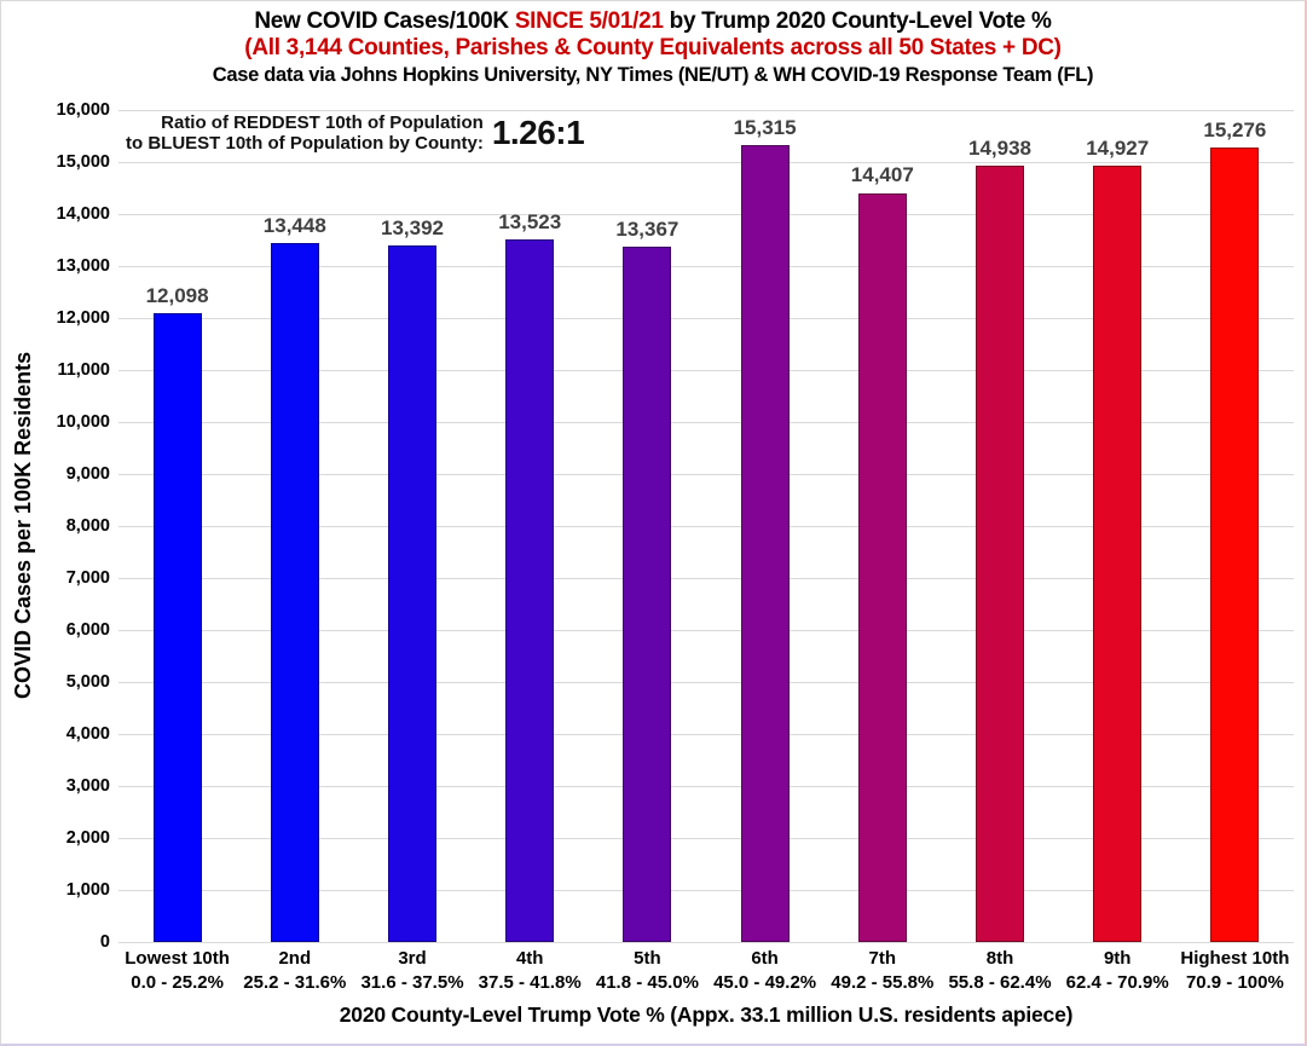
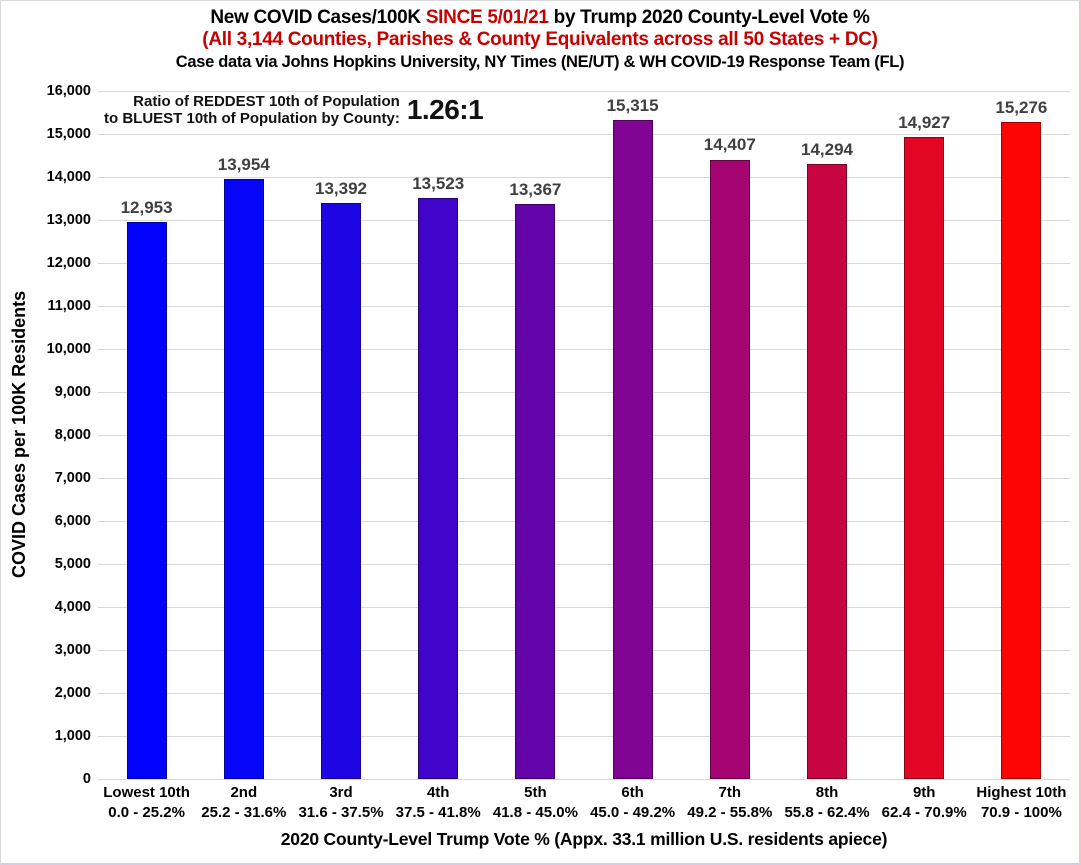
Lowest 10th: 12,098 -> 12,953
2nd: 13,448 -> 13,954
8th: 14,938 -> 14,294
